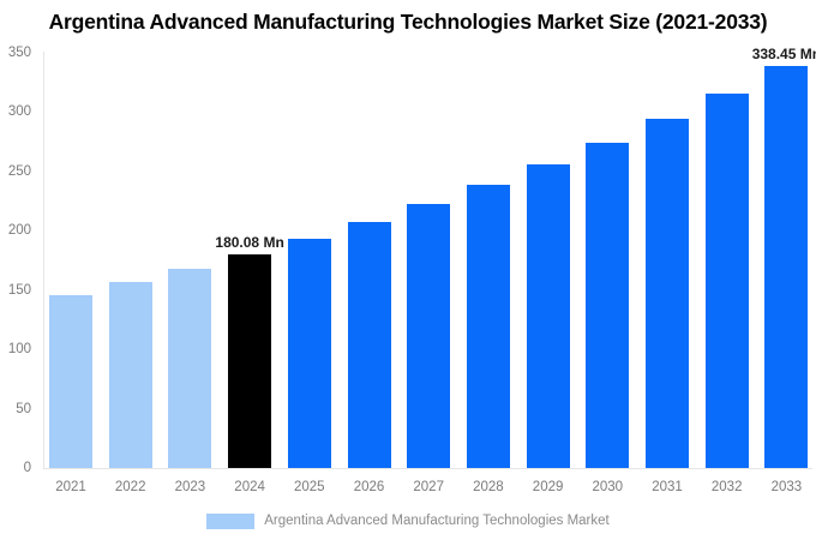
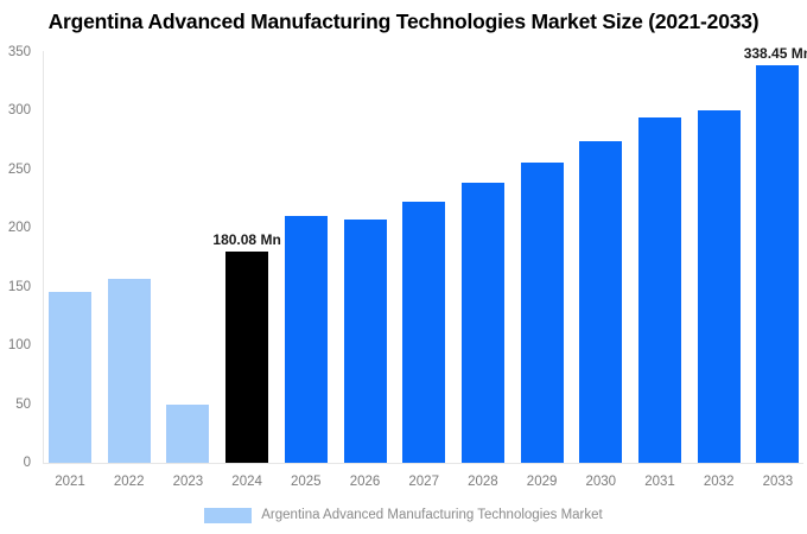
2023: 170 -> 50
2025: 190 -> 210
2032: 320 -> 300
